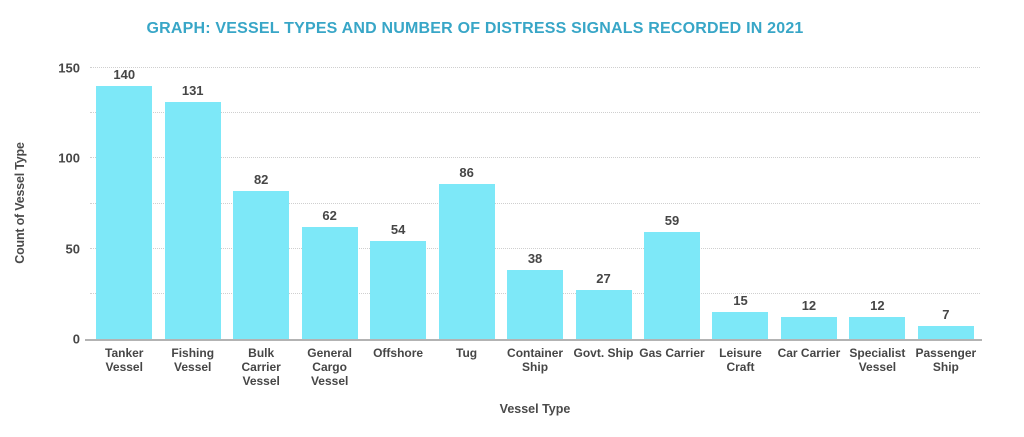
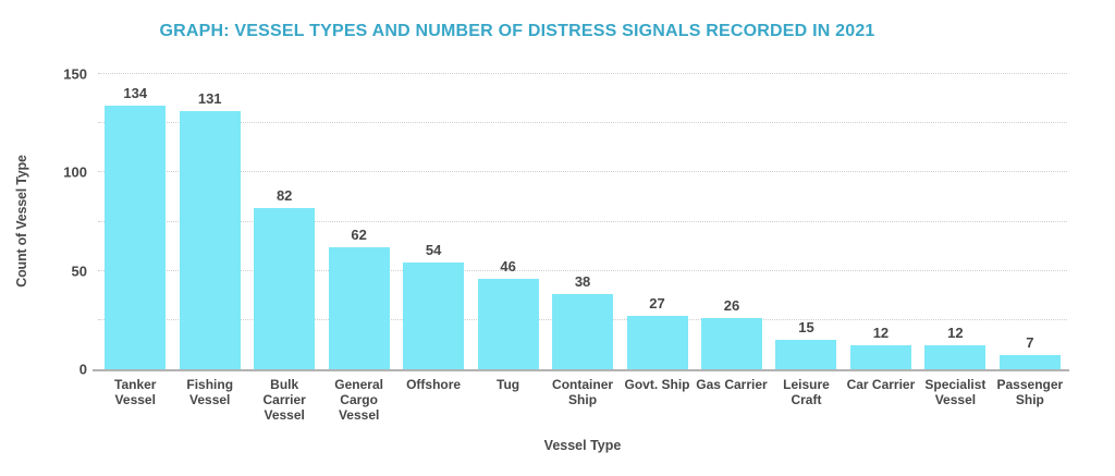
Tanker Vessel: 140 -> 134
Tug: 86 -> 46
Gas Carrier: 59 -> 26
